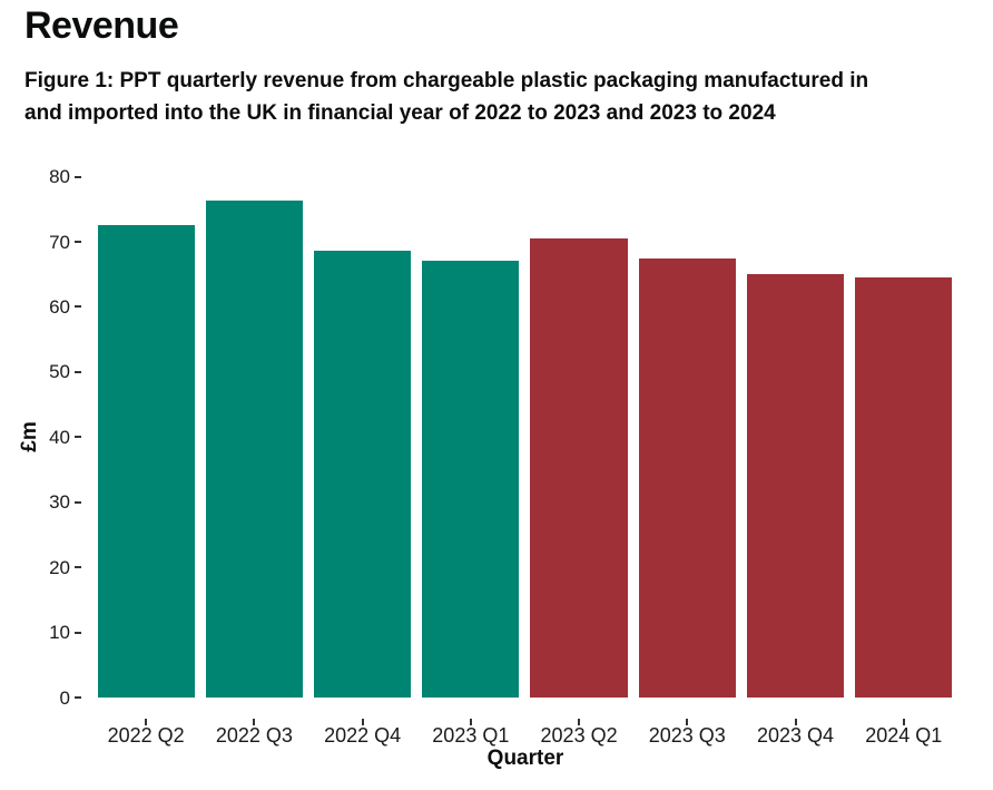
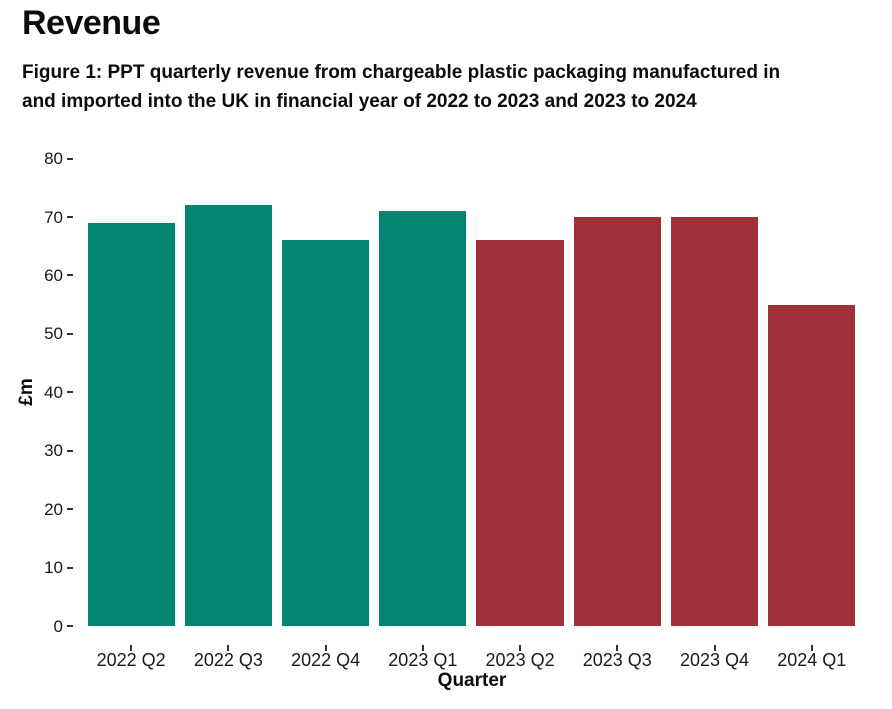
2022 Q2: 73 -> 69
2022 Q3: 76 -> 72
2022 Q4: 69 -> 66
2023 Q1: 67 -> 71
2023 Q2: 71 -> 66
2023 Q3: 68 -> 70
2023 Q4: 65 -> 70
2024 Q1: 65 -> 55
